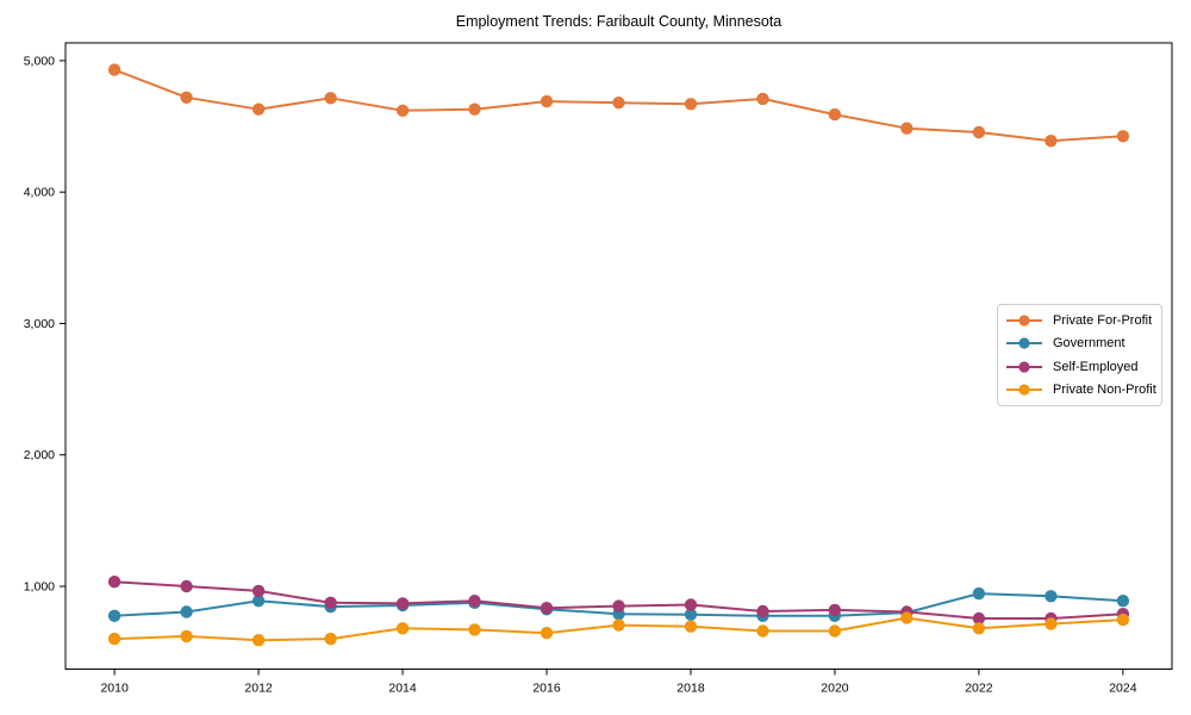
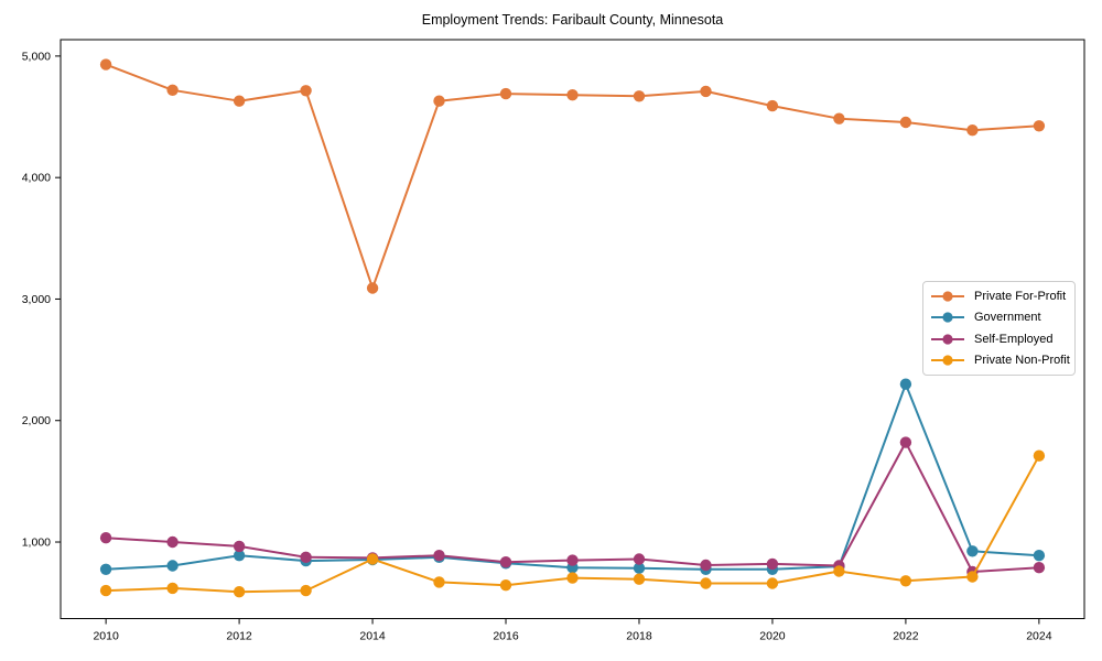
Private For-Profit/2014: 4620 -> 3090
Private Non-Profit/2014: 680 -> 860
Government/2022: 940 -> 2300
Self-Employed/2022: 760 -> 1820
Private Non-Profit/2024: 740 -> 1710
